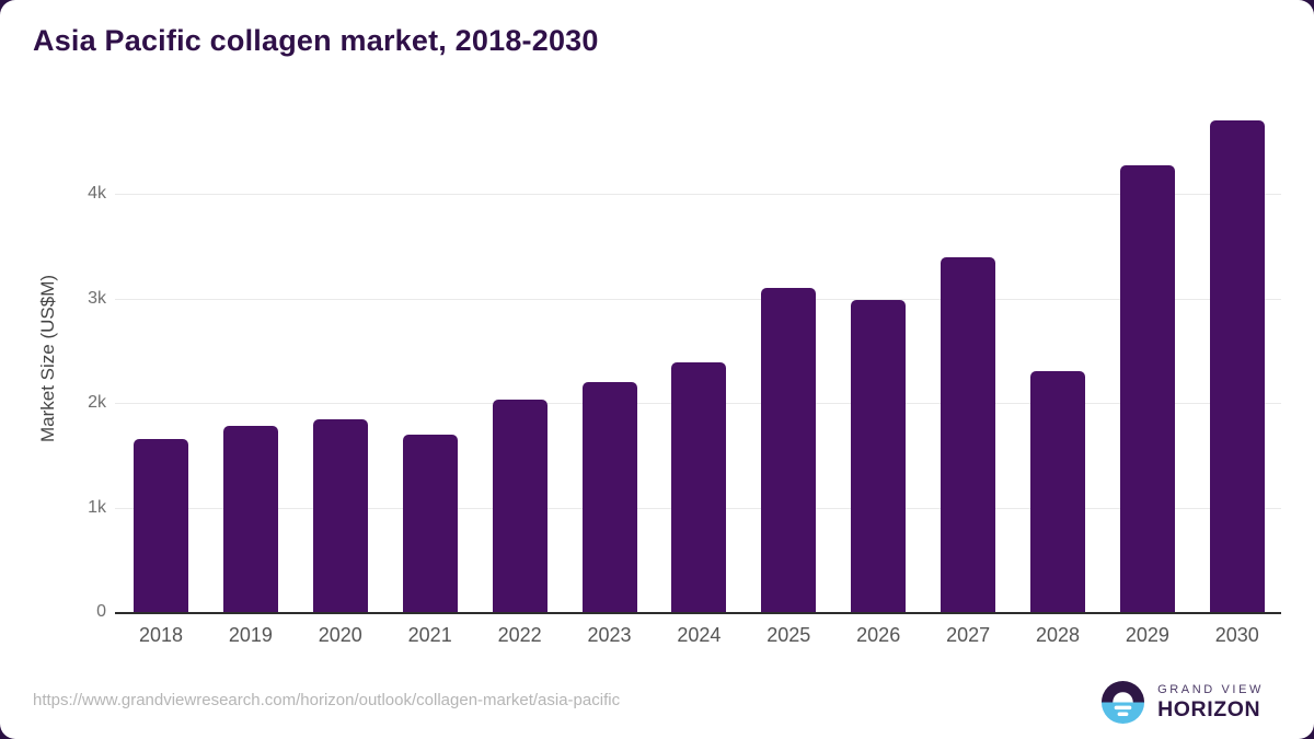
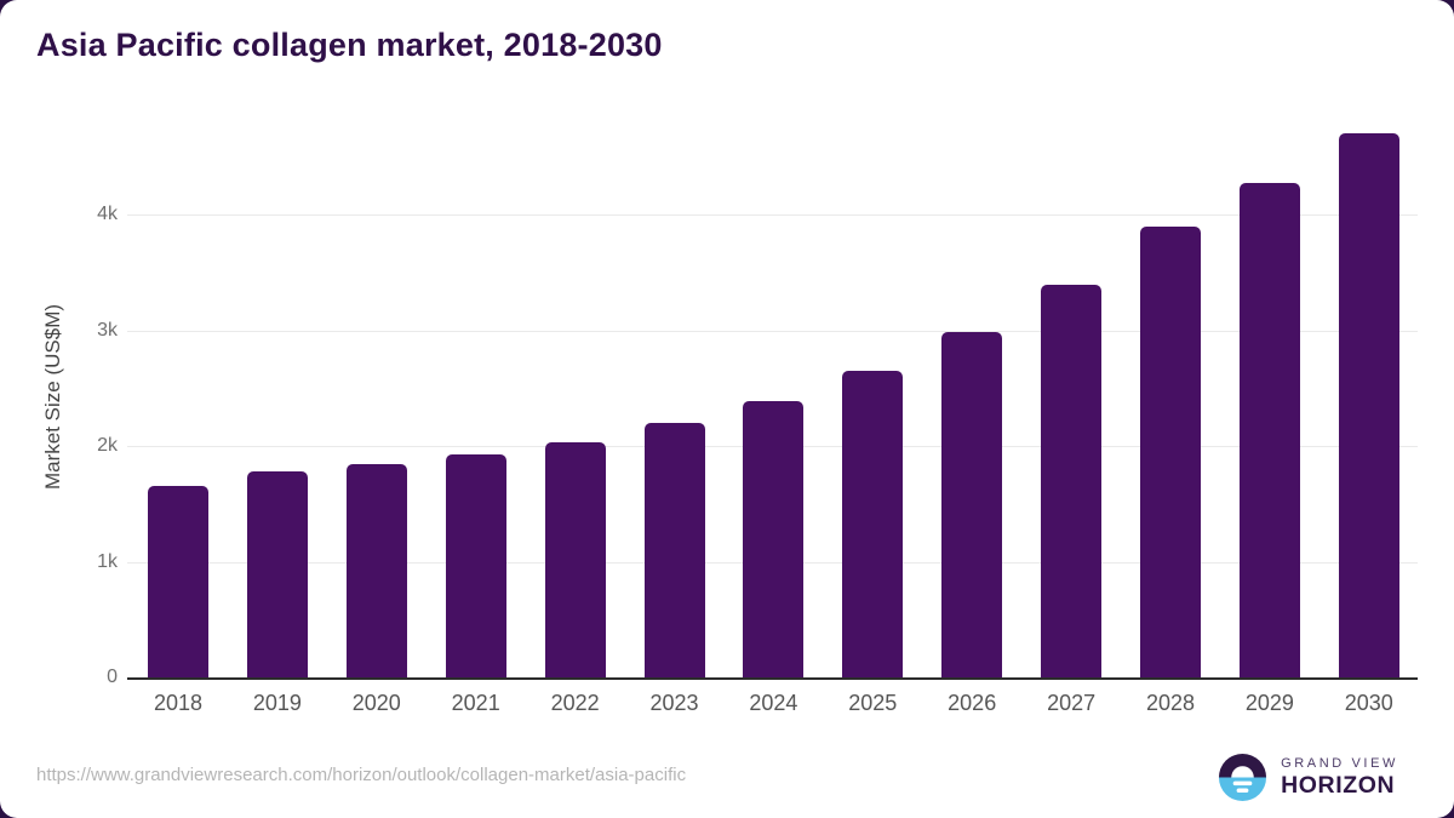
2021: 1.7k -> 1.9k
2025: 3.1k -> 2.6k
2028: 2.3k -> 3.9k
